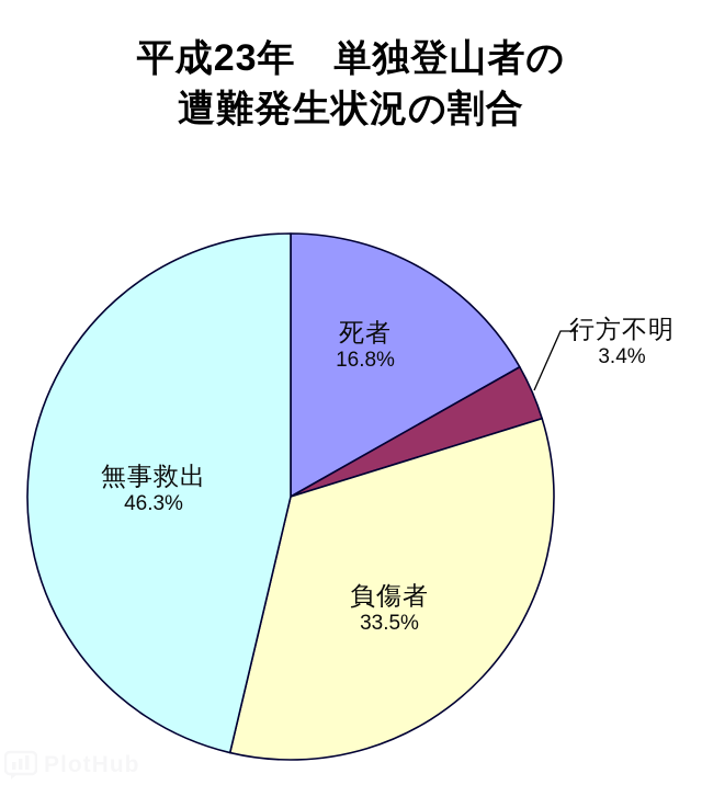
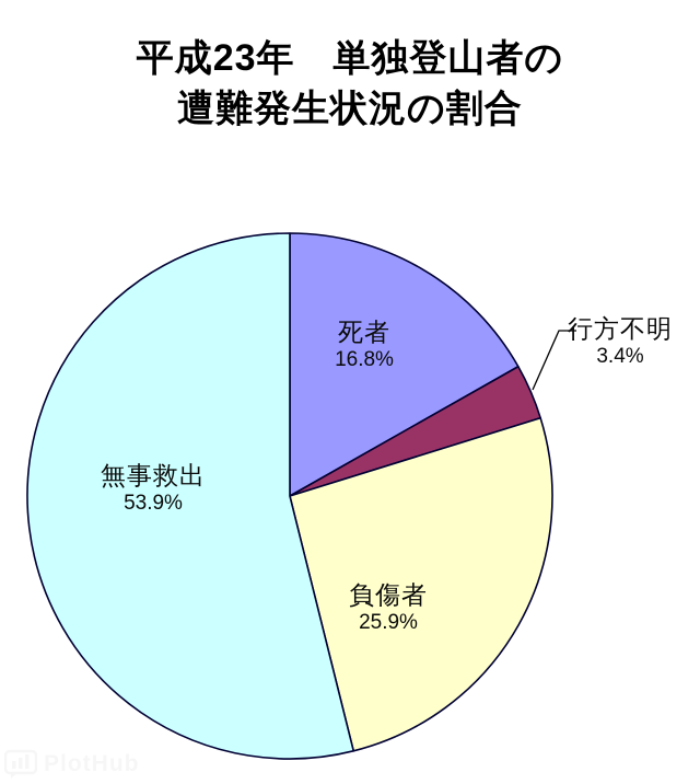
負傷者: 33.5% -> 25.9%
無事救出: 46.3% -> 53.9%
